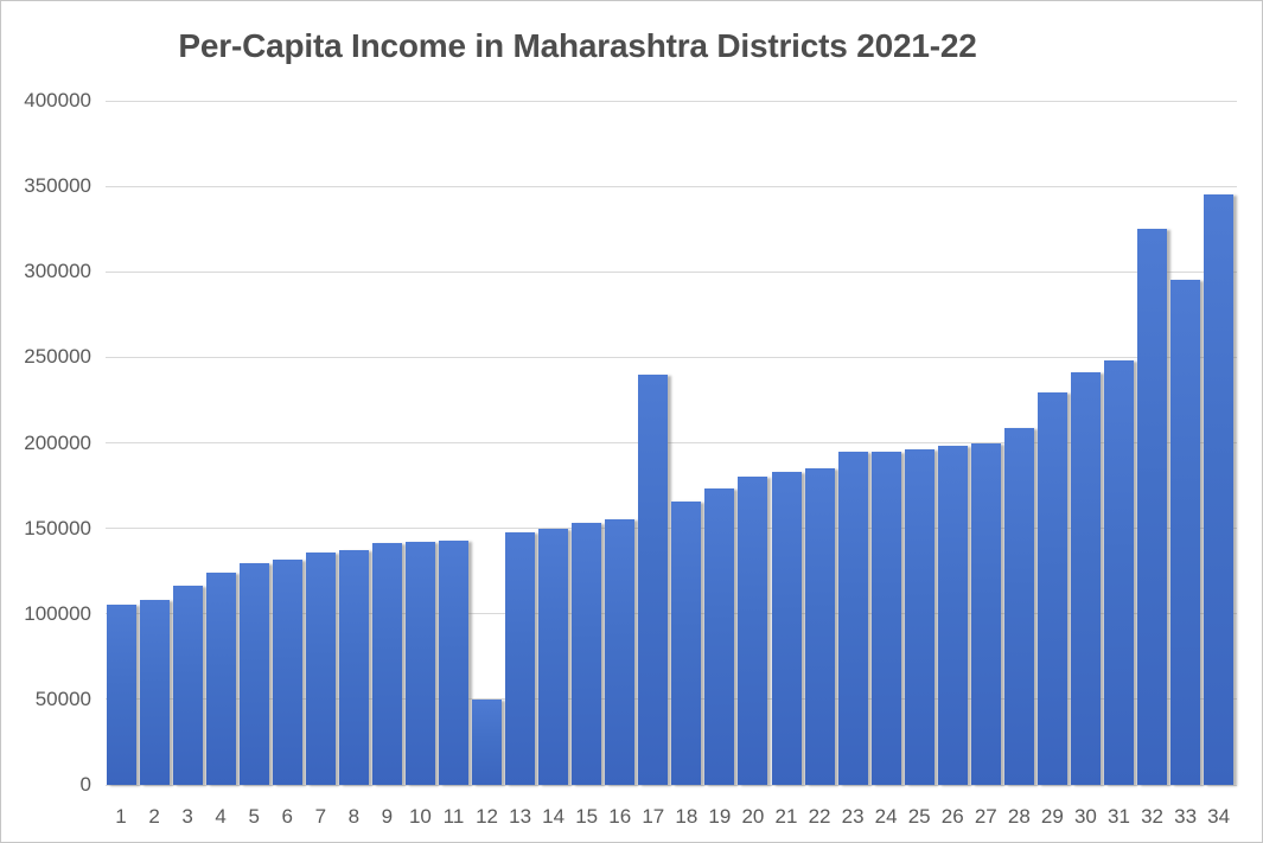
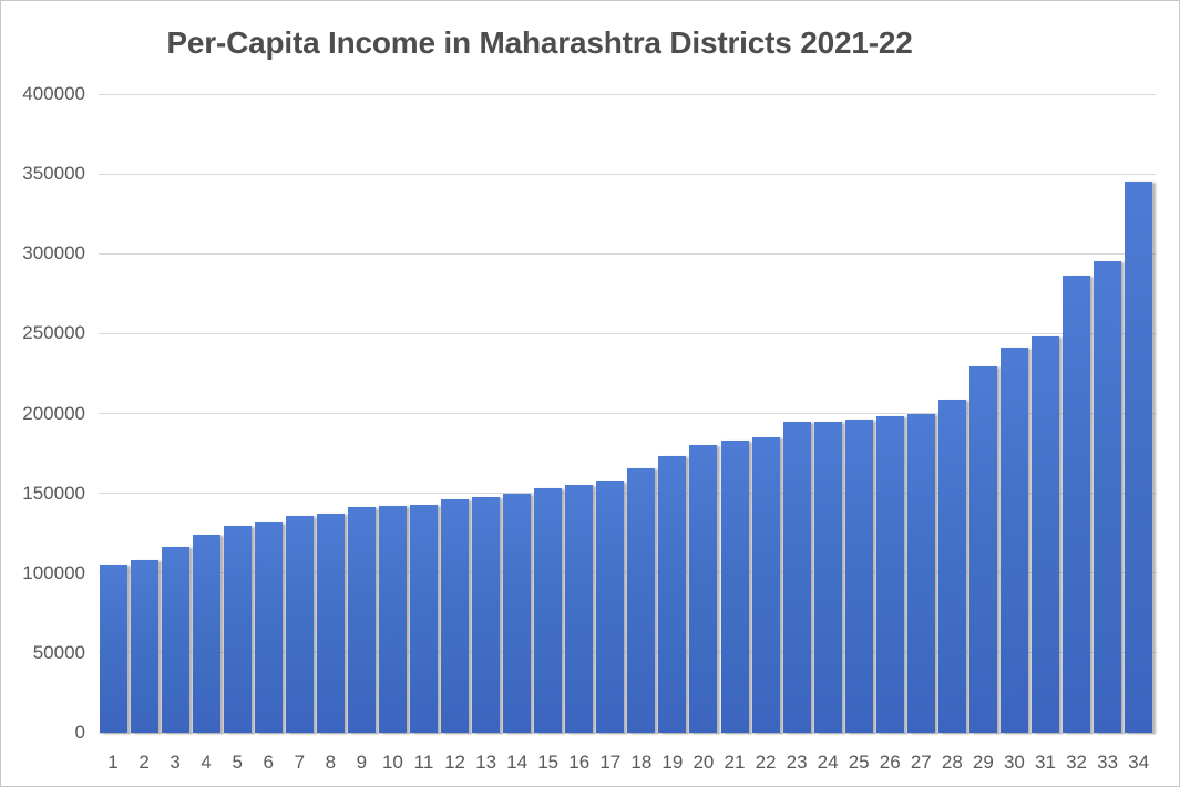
12: 50000 -> 146000
17: 240000 -> 158000
32: 325000 -> 286000
